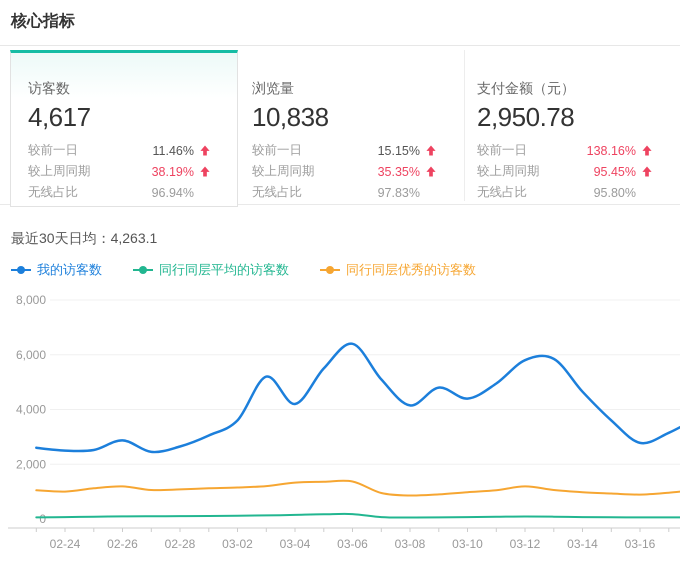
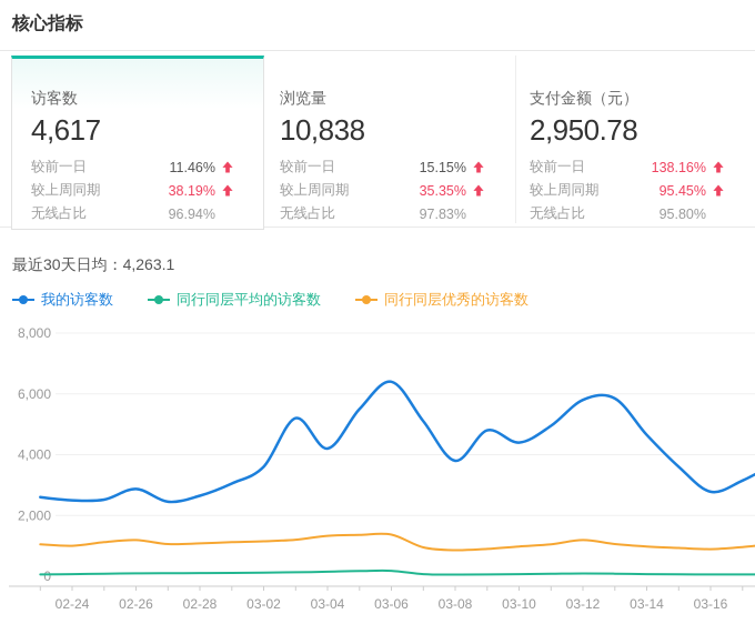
我的访客数/03-08: 4200 -> 3800
